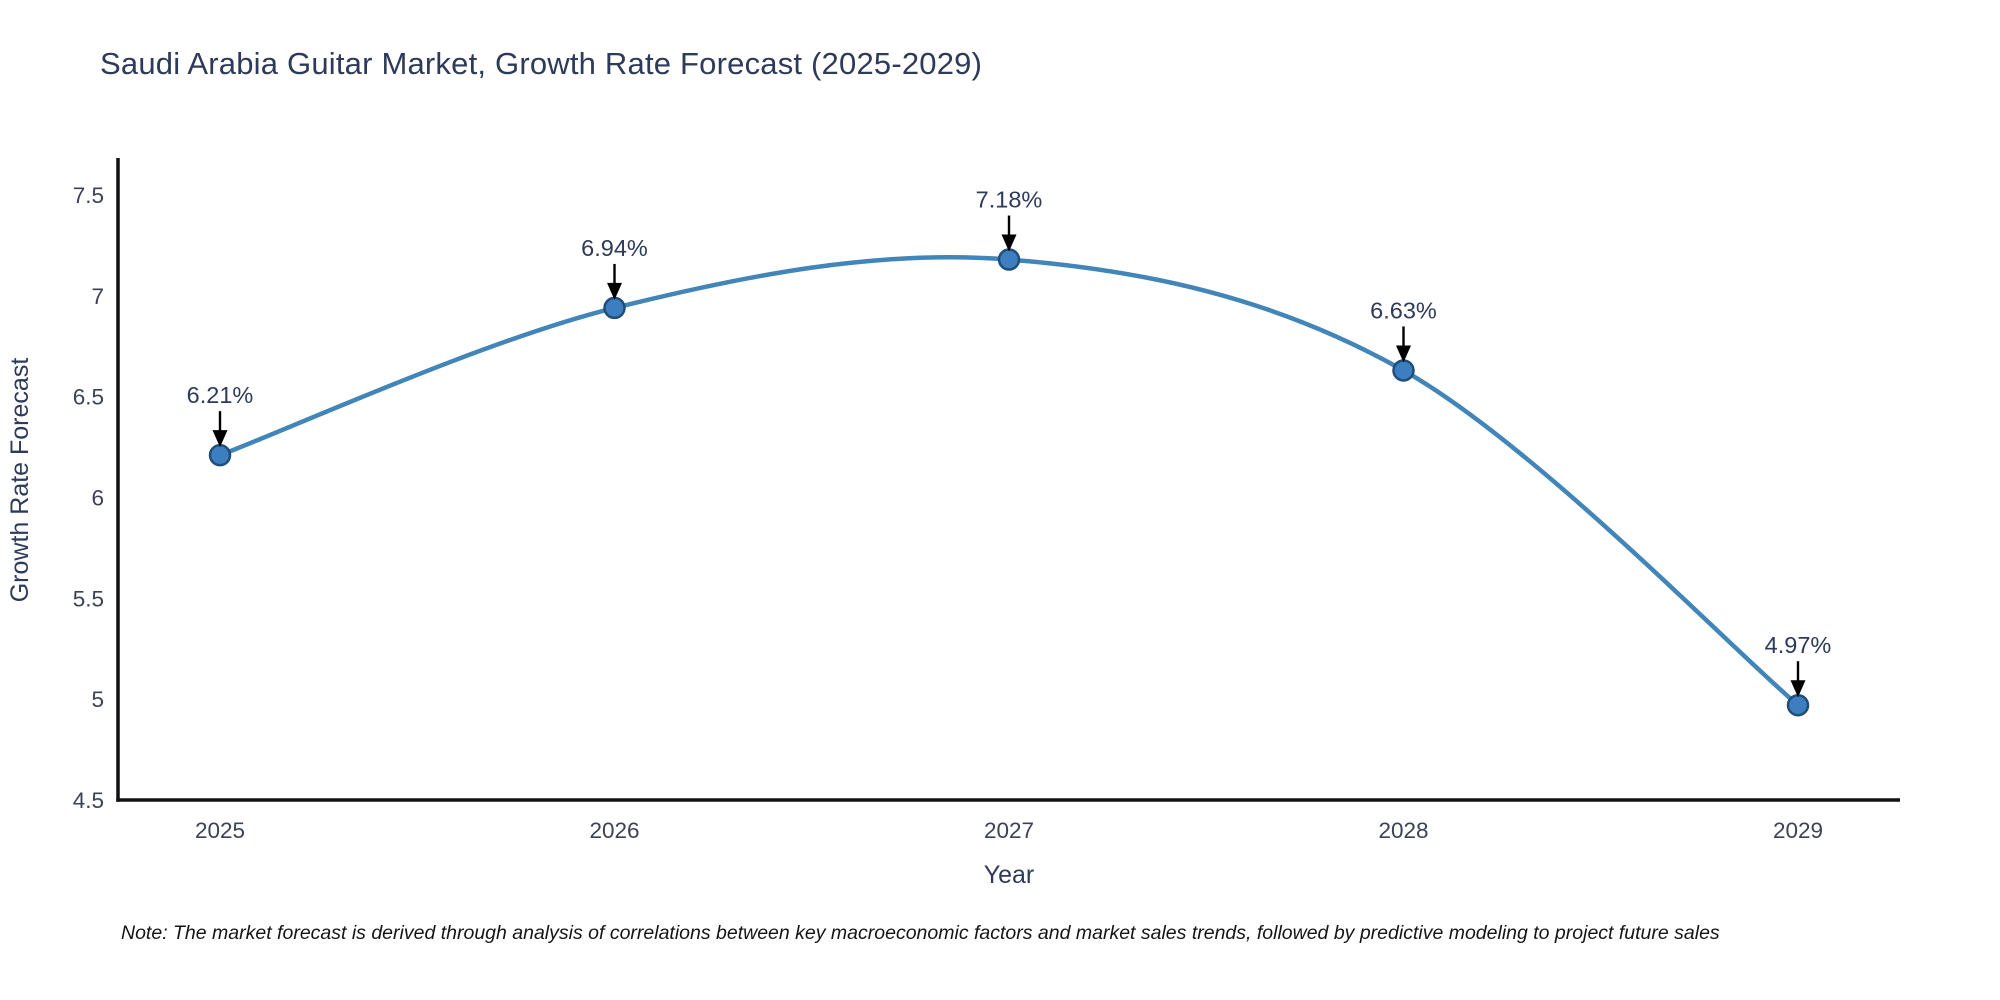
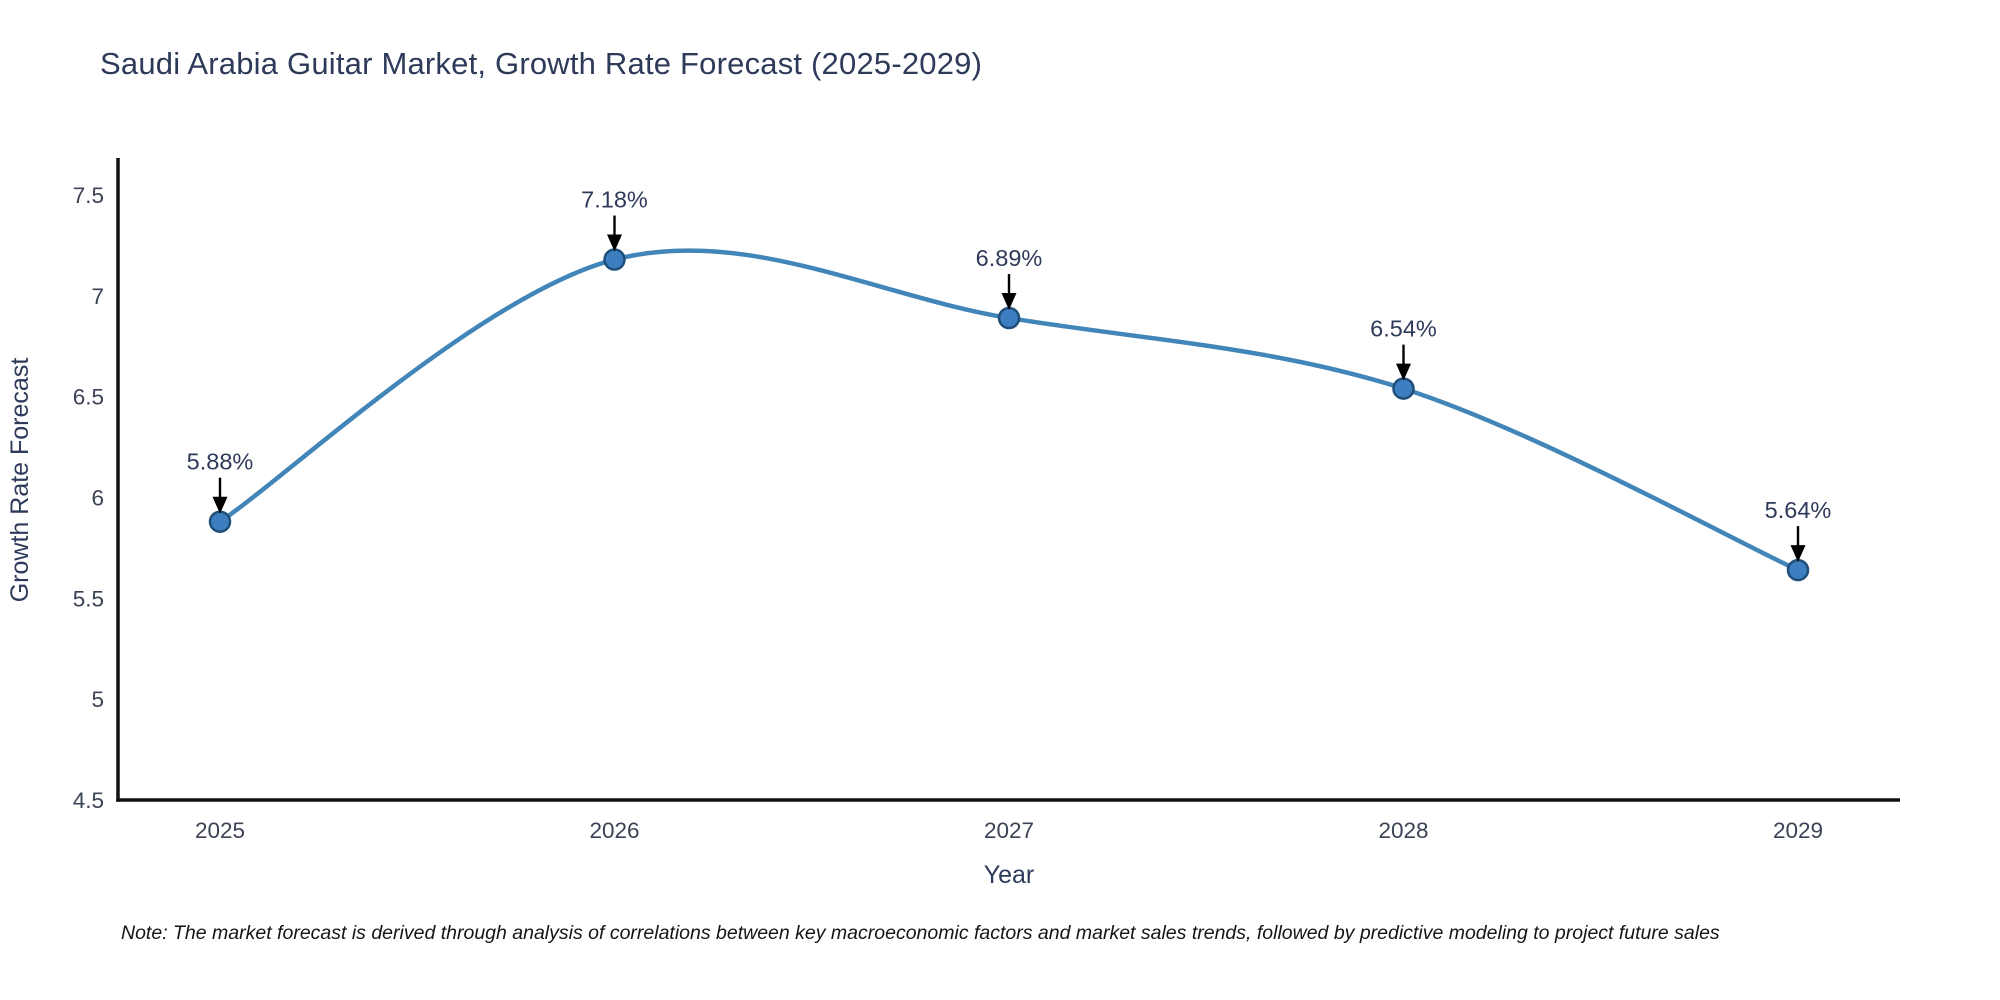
2025: 6.21% -> 5.88%
2026: 6.94% -> 7.18%
2027: 7.18% -> 6.89%
2028: 6.63% -> 6.54%
2029: 4.97% -> 5.64%
